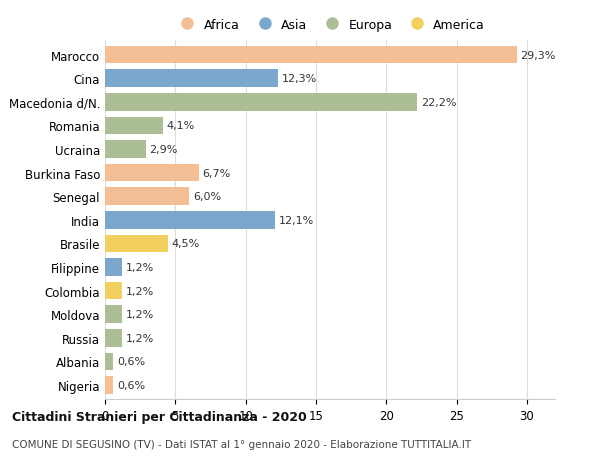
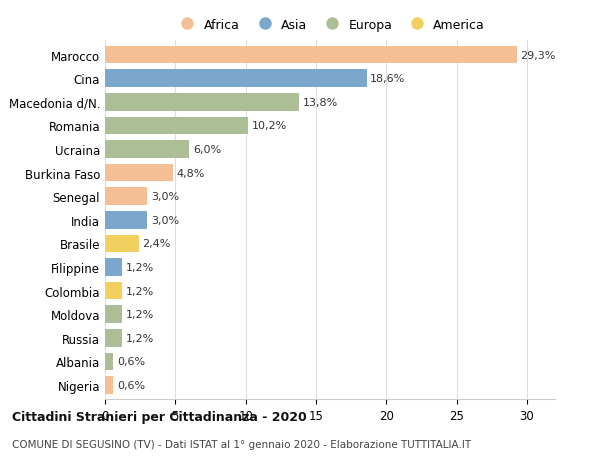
Cina: 12,3% -> 18,6%
Macedonia d/N.: 22,2% -> 13,8%
Romania: 4,1% -> 10,2%
Ucraina: 2,9% -> 6,0%
Burkina Faso: 6,7% -> 4,8%
Senegal: 6,0% -> 3,0%
India: 12,1% -> 3,0%
Brasile: 4,5% -> 2,4%
